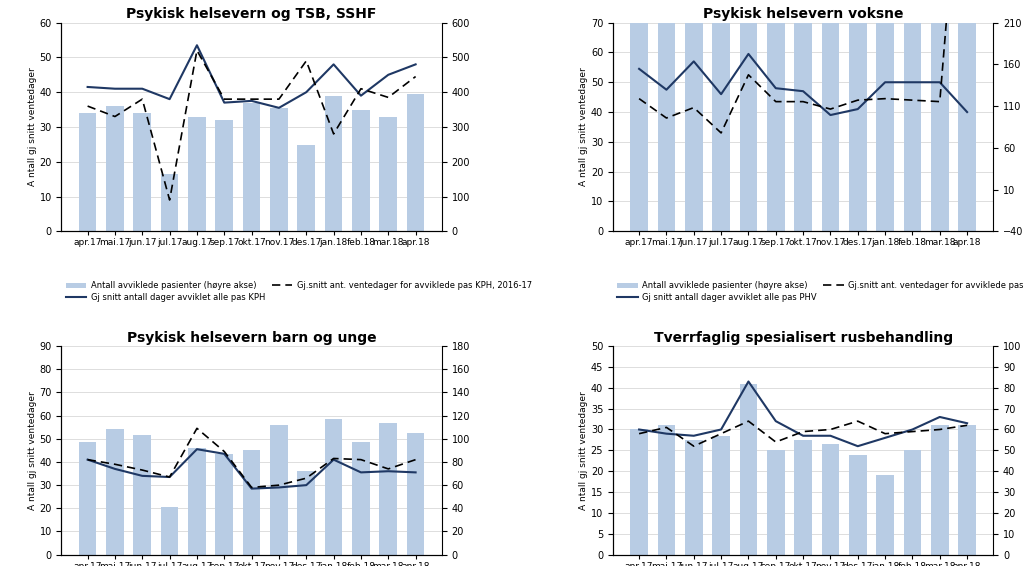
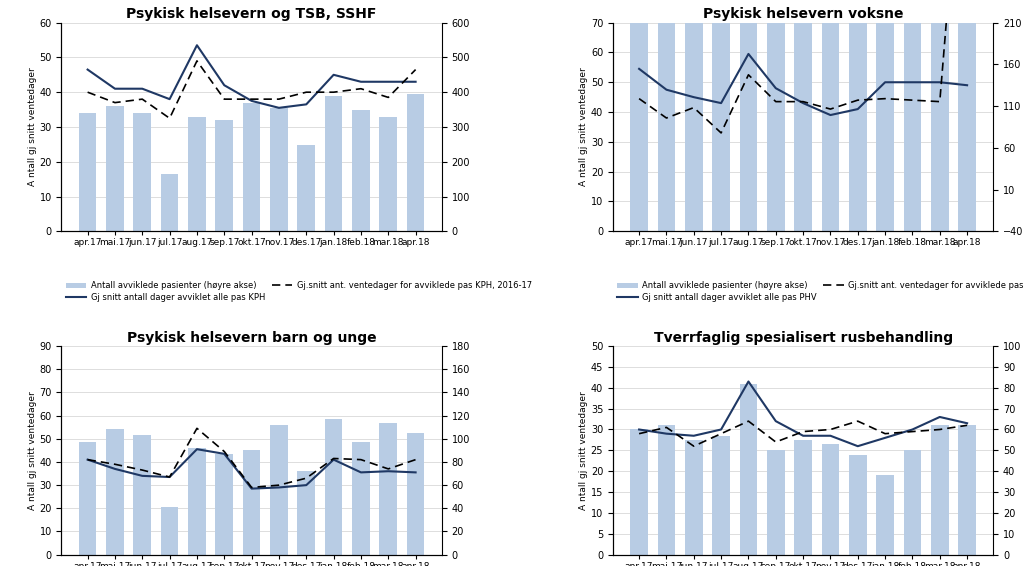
Psykisk helsevern og TSB, SSHF/Gj snitt antall dager avviklet alle pas KPH/apr.17: 41.5 -> 46.5
Psykisk helsevern og TSB, SSHF/Gj.snitt ant. ventedager for avviklede pas KPH, 2016-17/apr.17: 36.0 -> 40.0
Psykisk helsevern og TSB, SSHF/Gj.snitt ant. ventedager for avviklede pas KPH, 2016-17/mai.17: 33.0 -> 37.0
Psykisk helsevern og TSB, SSHF/Gj.snitt ant. ventedager for avviklede pas KPH, 2016-17/jul.17: 9.0 -> 32.5
Psykisk helsevern og TSB, SSHF/Gj.snitt ant. ventedager for avviklede pas KPH, 2016-17/aug.17: 52.0 -> 49.0
Psykisk helsevern og TSB, SSHF/Gj snitt antall dager avviklet alle pas KPH/sep.17: 37.0 -> 42.0
Psykisk helsevern og TSB, SSHF/Gj snitt antall dager avviklet alle pas KPH/des.17: 40.0 -> 36.5
Psykisk helsevern og TSB, SSHF/Gj.snitt ant. ventedager for avviklede pas KPH, 2016-17/des.17: 49.0 -> 40.0
Psykisk helsevern og TSB, SSHF/Gj snitt antall dager avviklet alle pas KPH/jan.18: 48.0 -> 45.0
Psykisk helsevern og TSB, SSHF/Gj.snitt ant. ventedager for avviklede pas KPH, 2016-17/jan.18: 28.0 -> 40.0
Psykisk helsevern og TSB, SSHF/Gj snitt antall dager avviklet alle pas KPH/feb.18: 39.0 -> 43.0
Psykisk helsevern og TSB, SSHF/Gj snitt antall dager avviklet alle pas KPH/mar.18: 45.0 -> 43.0
Psykisk helsevern og TSB, SSHF/Gj snitt antall dager avviklet alle pas KPH/apr.18: 48.0 -> 43.0
Psykisk helsevern og TSB, SSHF/Gj.snitt ant. ventedager for avviklede pas KPH, 2016-17/apr.18: 44.5 -> 46.5
Psykisk helsevern voksne/Gj snitt antall dager avviklet alle pas PHV/jun.17: 57.0 -> 45.0
Psykisk helsevern voksne/Gj snitt antall dager avviklet alle pas PHV/jul.17: 46.0 -> 43.0
Psykisk helsevern voksne/Gj snitt antall dager avviklet alle pas PHV/okt.17: 47.0 -> 43.0
Psykisk helsevern voksne/Gj snitt antall dager avviklet alle pas PHV/apr.18: 40.0 -> 49.0
